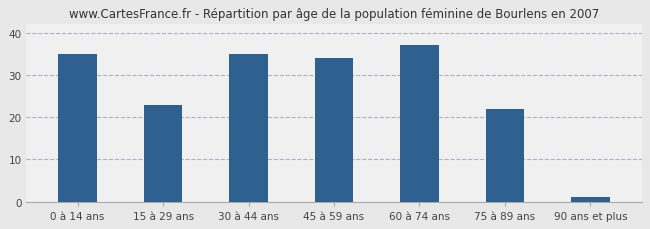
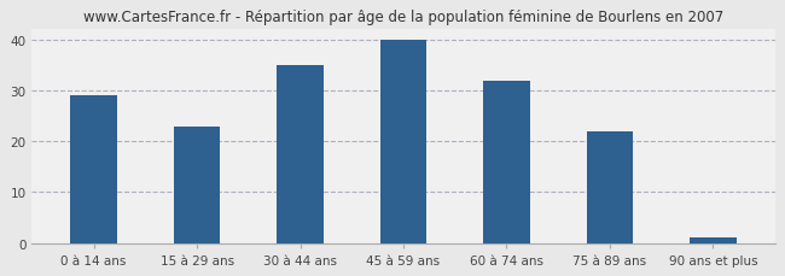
0 à 14 ans: 35 -> 29
45 à 59 ans: 34 -> 40
60 à 74 ans: 37 -> 32
